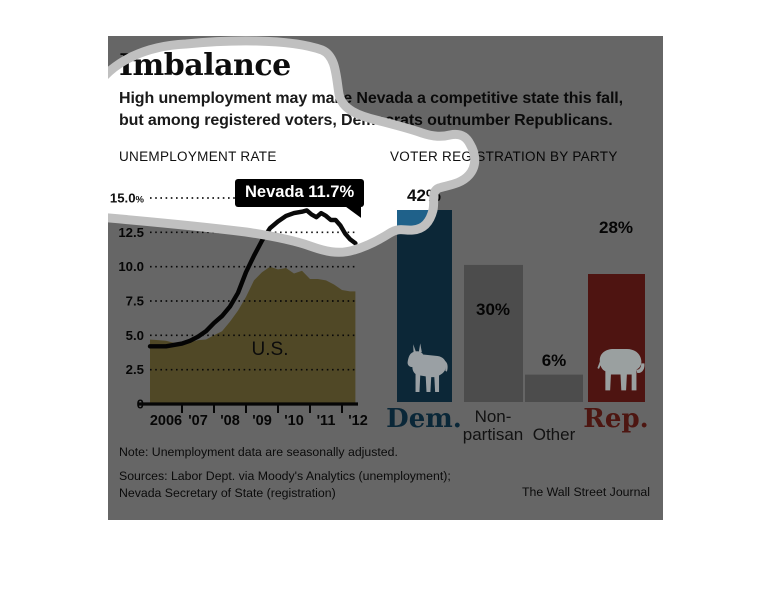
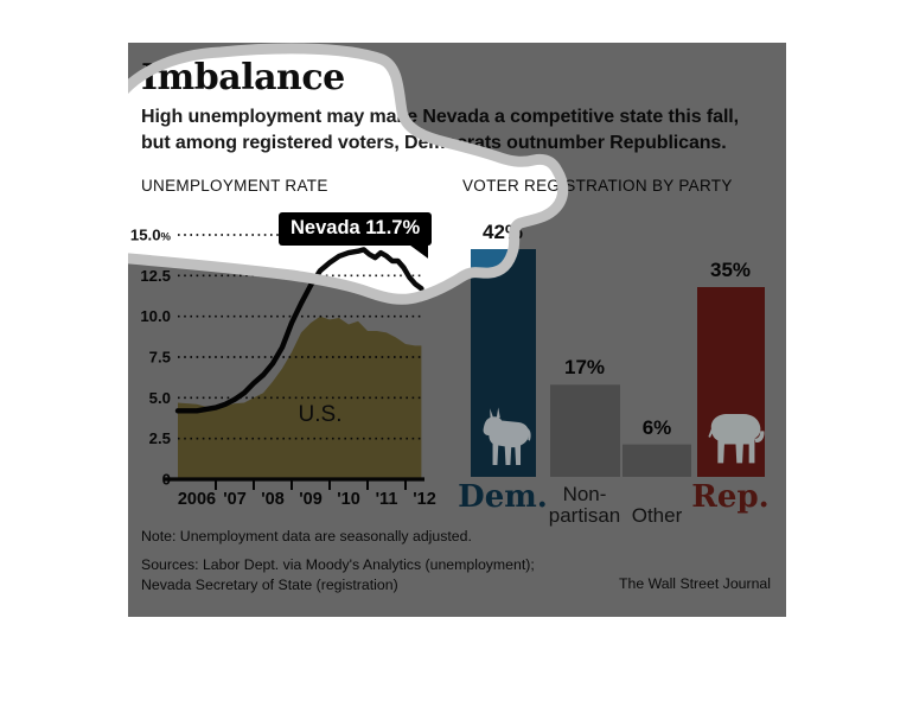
VOTER REGISTRATION BY PARTY/Non-partisan: 30% -> 17%
VOTER REGISTRATION BY PARTY/Rep.: 28% -> 35%
